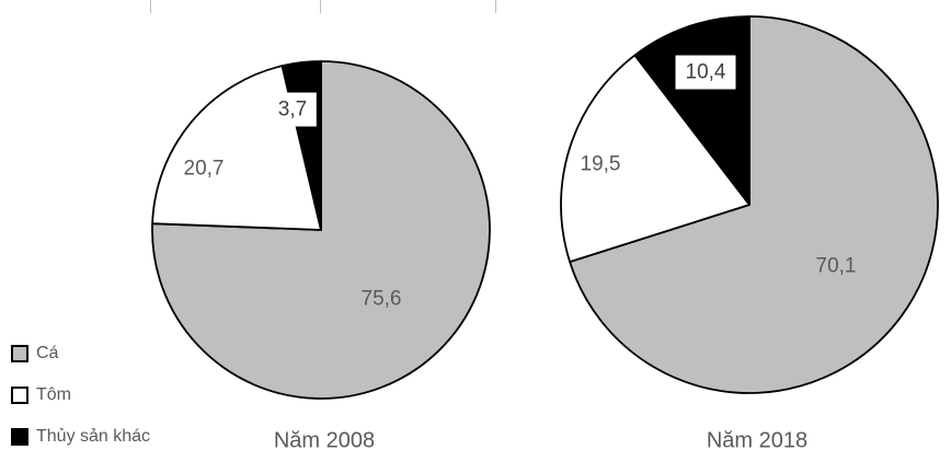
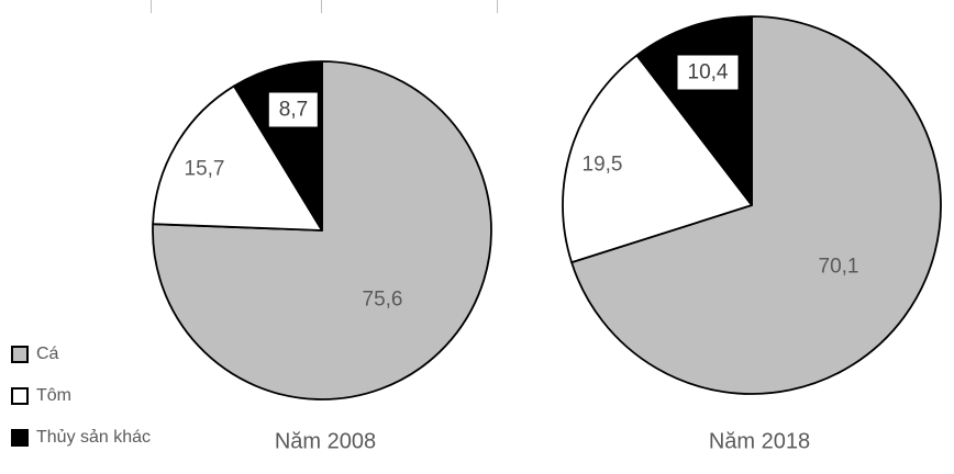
Năm 2008/Tôm: 20,7 -> 15,7
Năm 2008/Thủy sản khác: 3,7 -> 8,7
